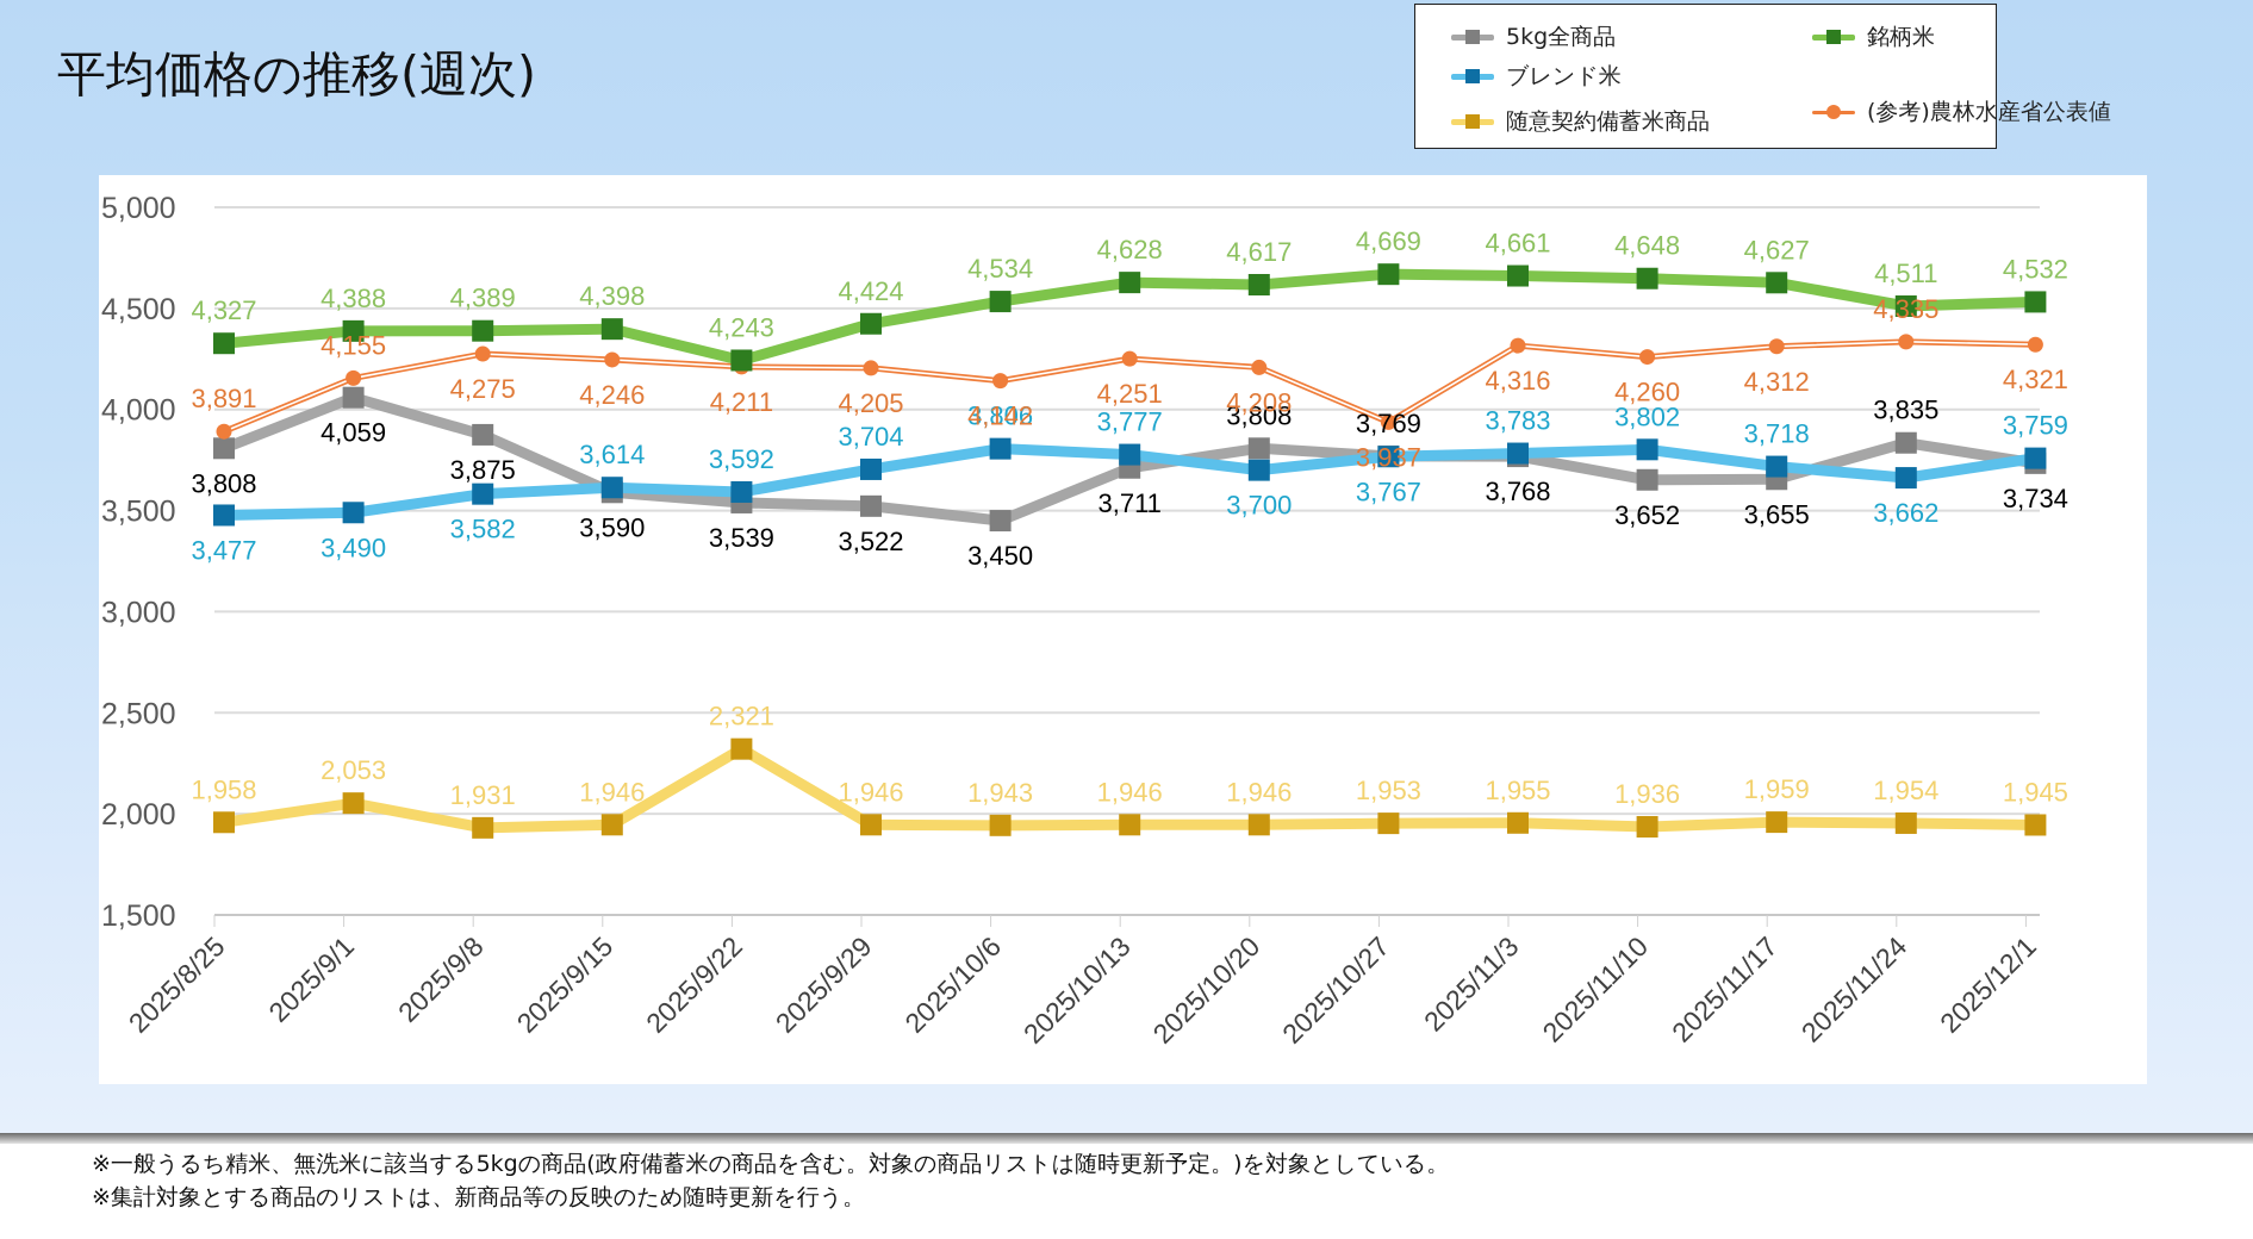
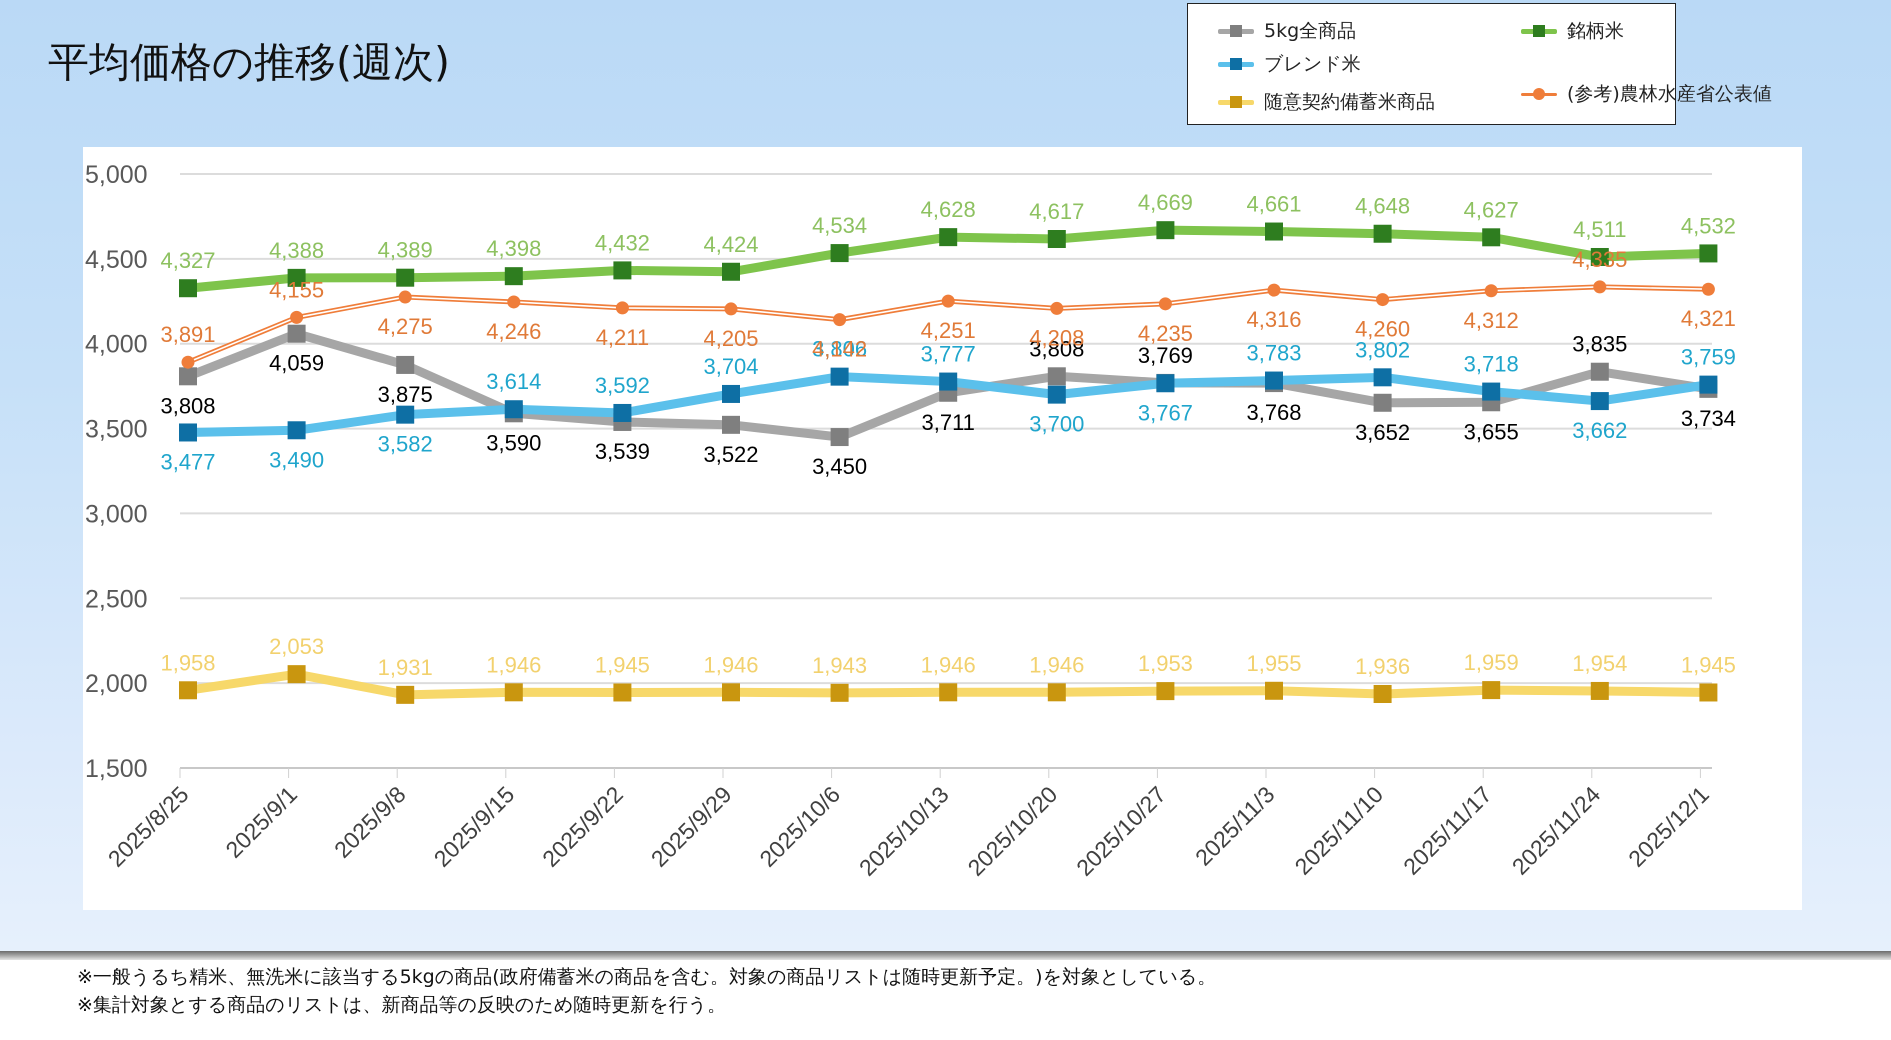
銘柄米/2025/9/22: 4,243 -> 4,432
随意契約備蓄米商品/2025/9/22: 2,321 -> 1,945
(参考)農林水産省公表値/2025/10/27: 3,937 -> 4,235
